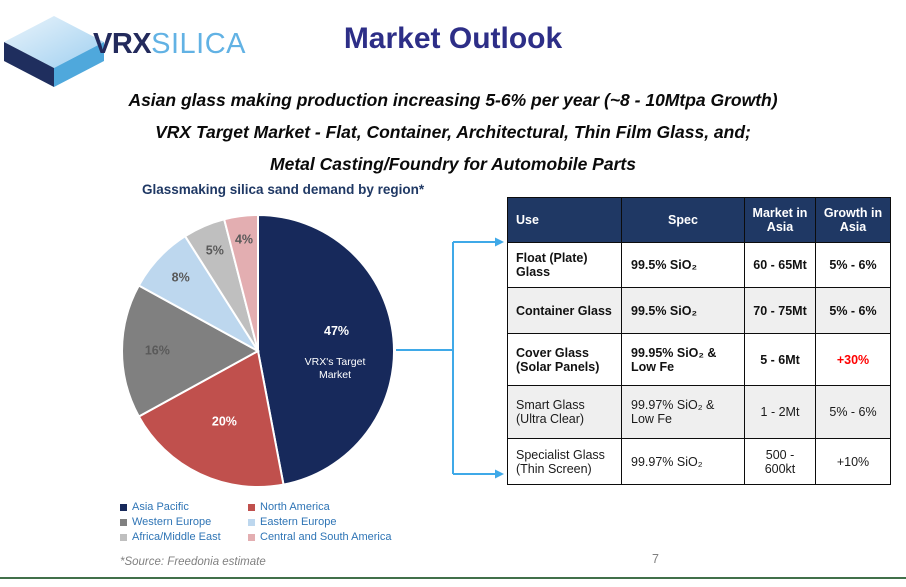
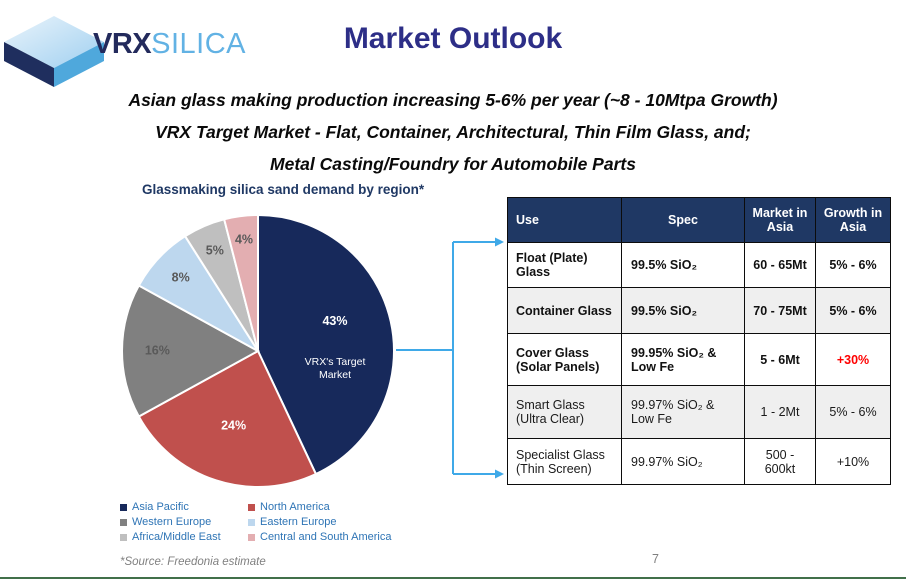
Asia Pacific: 47% -> 43%
North America: 20% -> 24%
